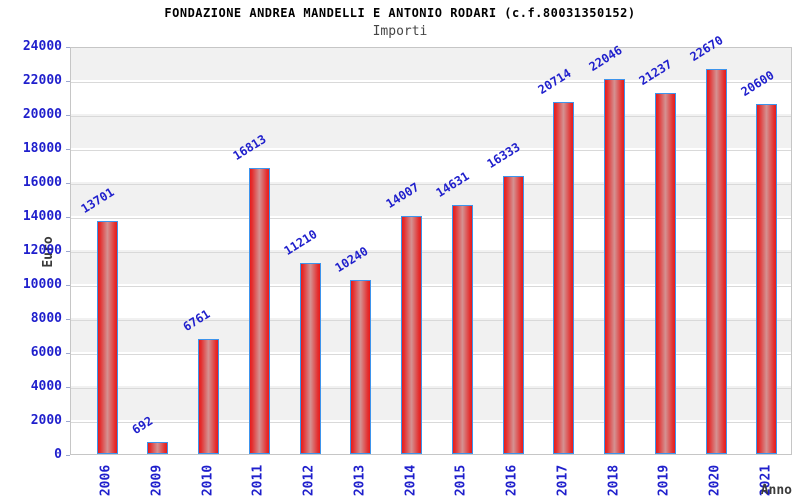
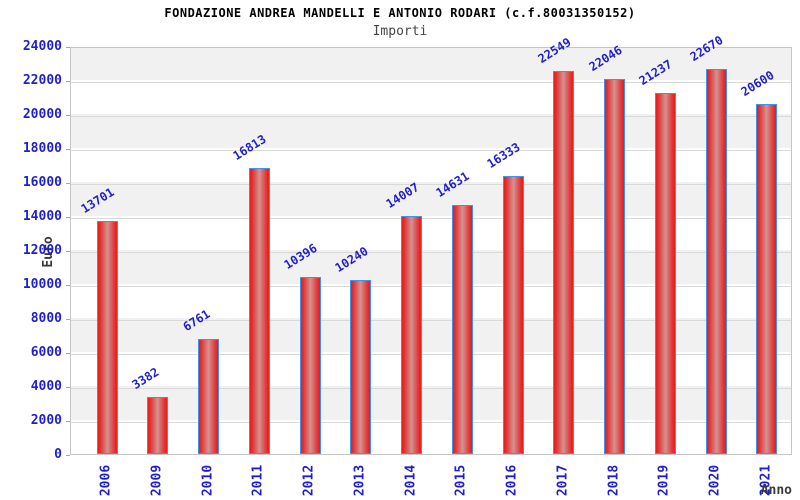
2009: 692 -> 3382
2012: 11210 -> 10396
2017: 20714 -> 22549
